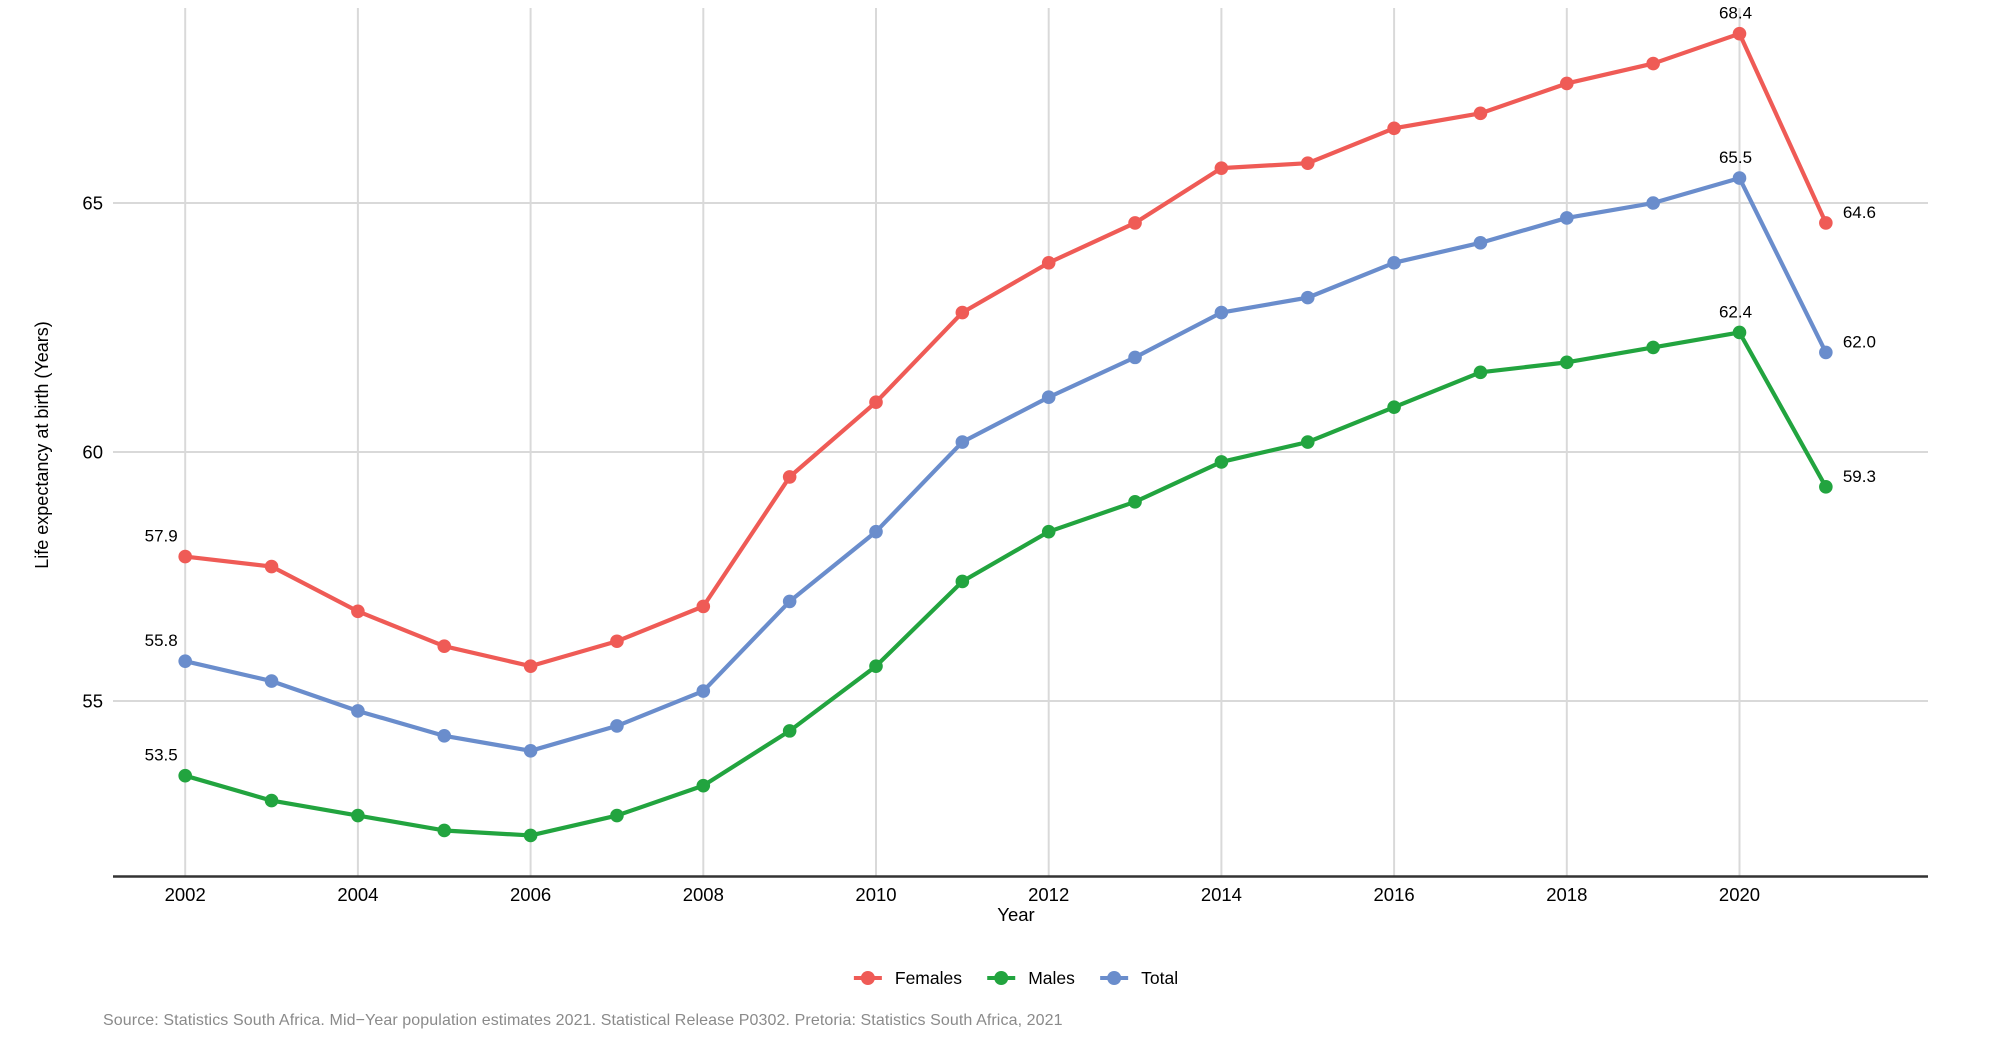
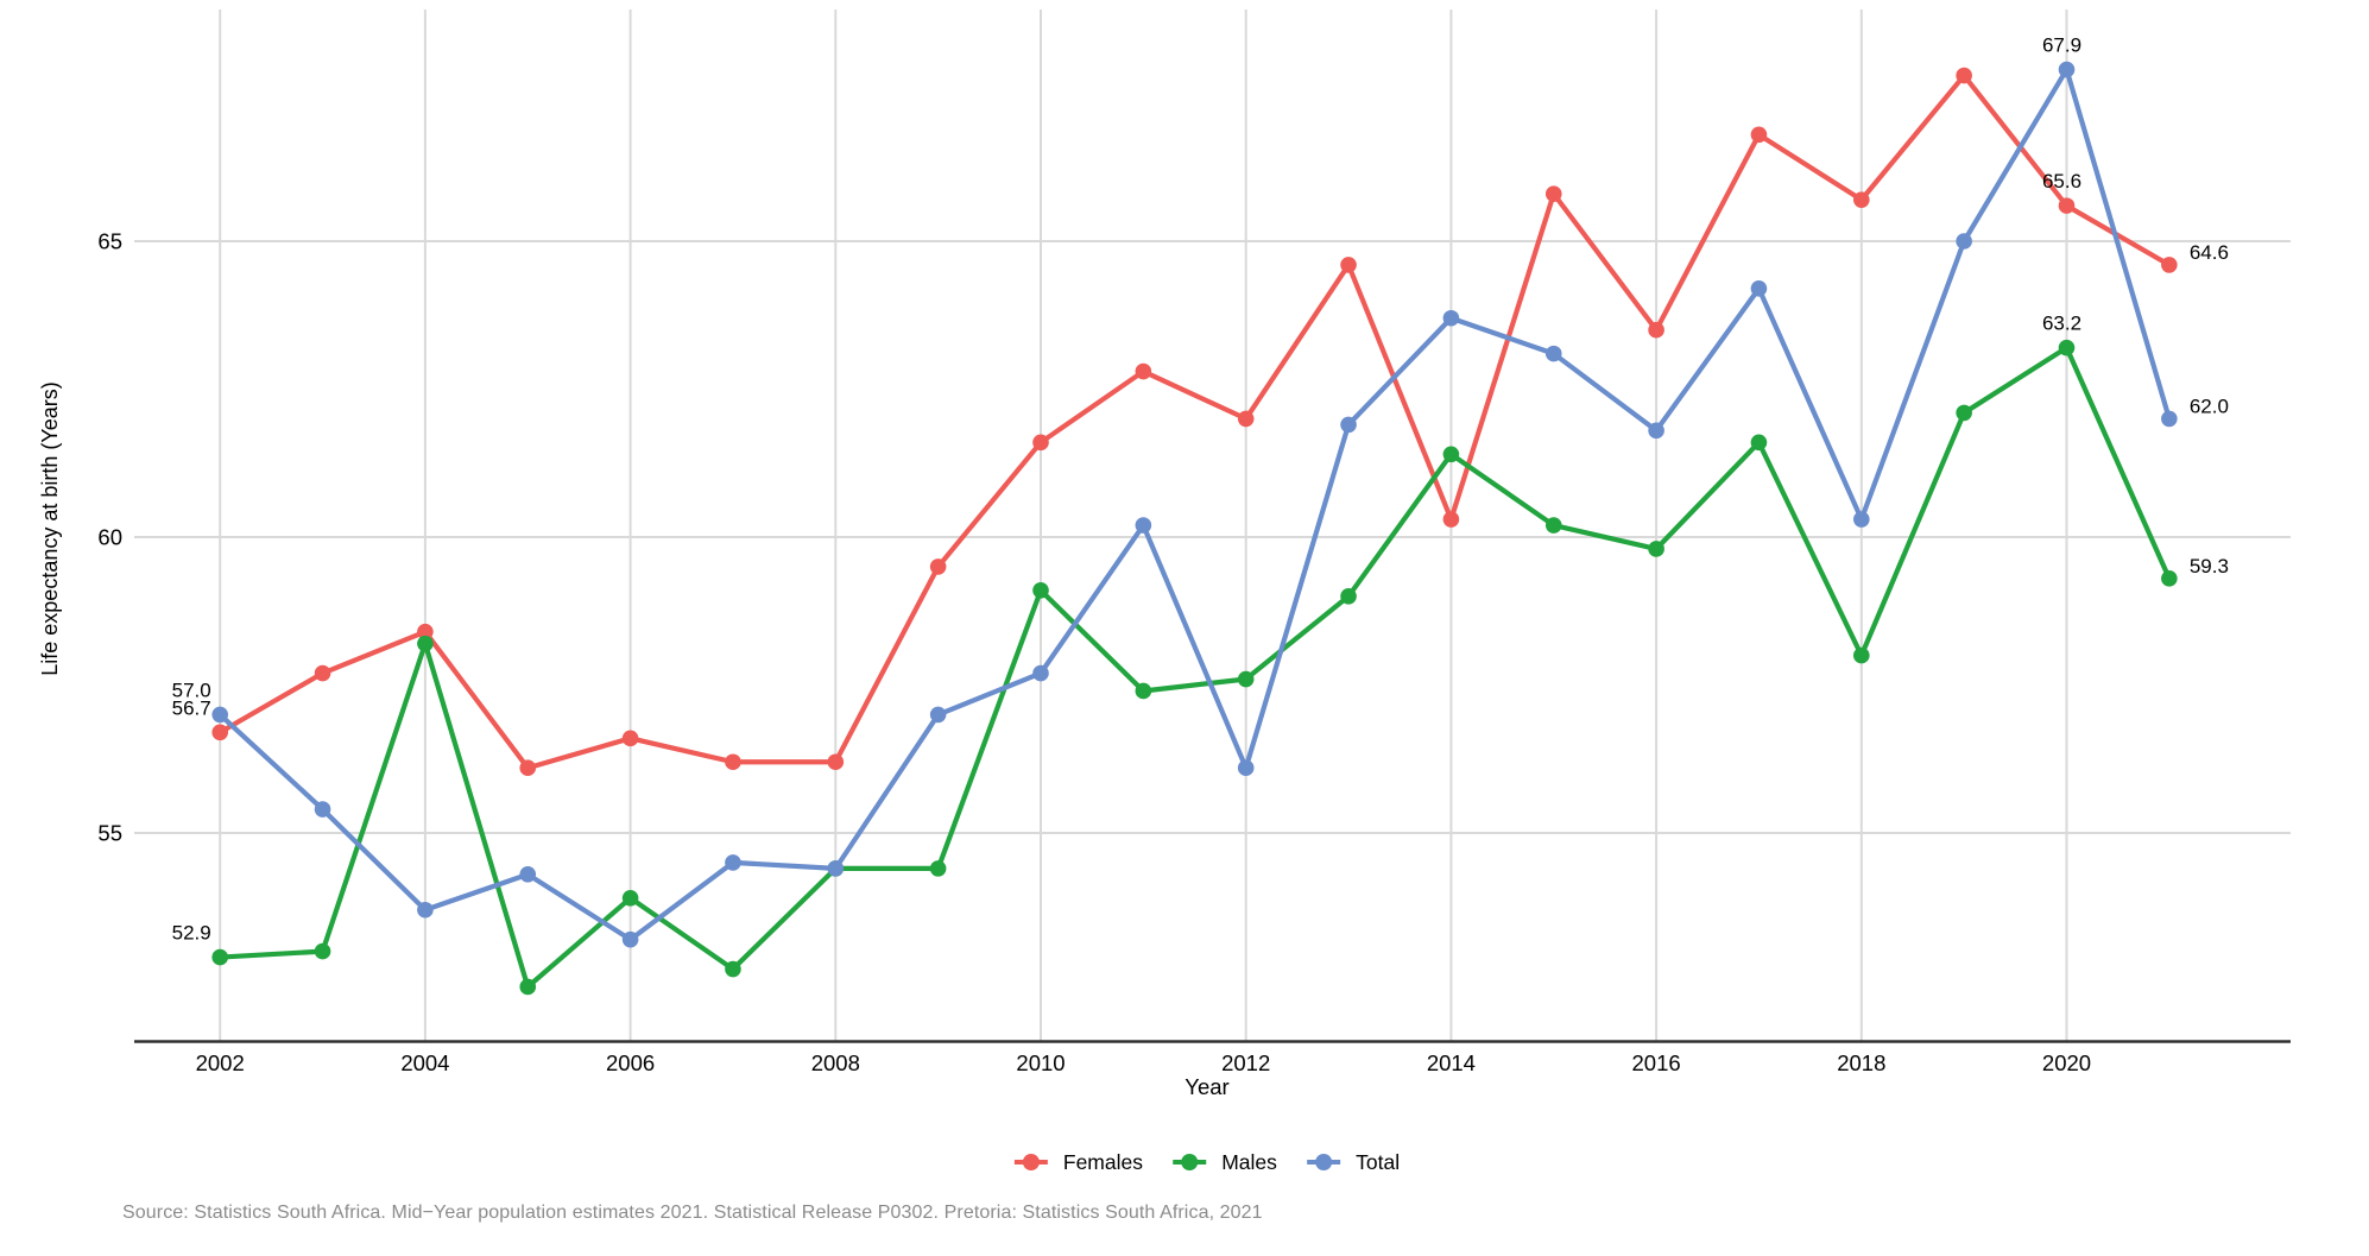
Females/2002: 57.9 -> 56.7
Males/2002: 53.5 -> 52.9
Total/2002: 55.8 -> 57.0
Females/2004: 56.8 -> 58.4
Males/2004: 52.7 -> 58.2
Total/2004: 54.8 -> 53.7
Females/2006: 55.7 -> 56.6
Males/2006: 52.3 -> 53.9
Total/2006: 54.0 -> 53.2
Females/2008: 56.9 -> 56.2
Males/2008: 53.3 -> 54.4
Total/2008: 55.2 -> 54.4
Females/2010: 61.0 -> 61.6
Males/2010: 55.7 -> 59.1
Total/2010: 58.4 -> 57.7
Females/2012: 63.8 -> 62.0
Males/2012: 58.4 -> 57.6
Total/2012: 61.1 -> 56.1
Females/2014: 65.7 -> 60.3
Males/2014: 59.8 -> 61.4
Total/2014: 62.8 -> 63.7
Females/2016: 66.5 -> 63.5
Males/2016: 60.9 -> 59.8
Total/2016: 63.8 -> 61.8
Females/2018: 67.4 -> 65.7
Males/2018: 61.8 -> 58.0
Total/2018: 64.7 -> 60.3
Females/2020: 68.4 -> 65.6
Males/2020: 62.4 -> 63.2
Total/2020: 65.5 -> 67.9
